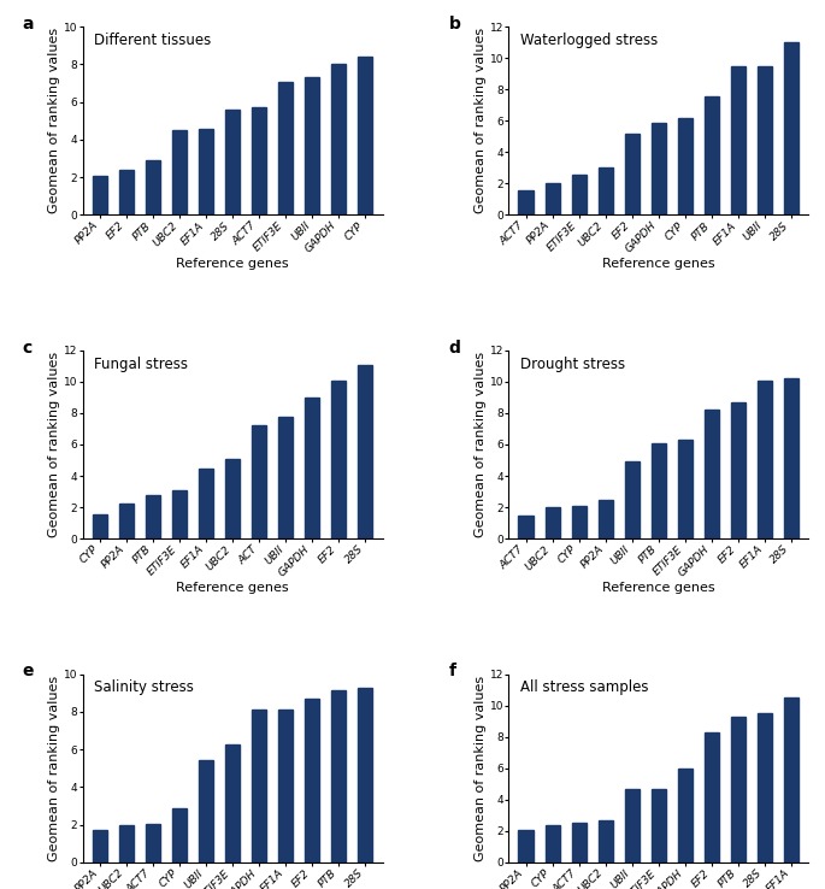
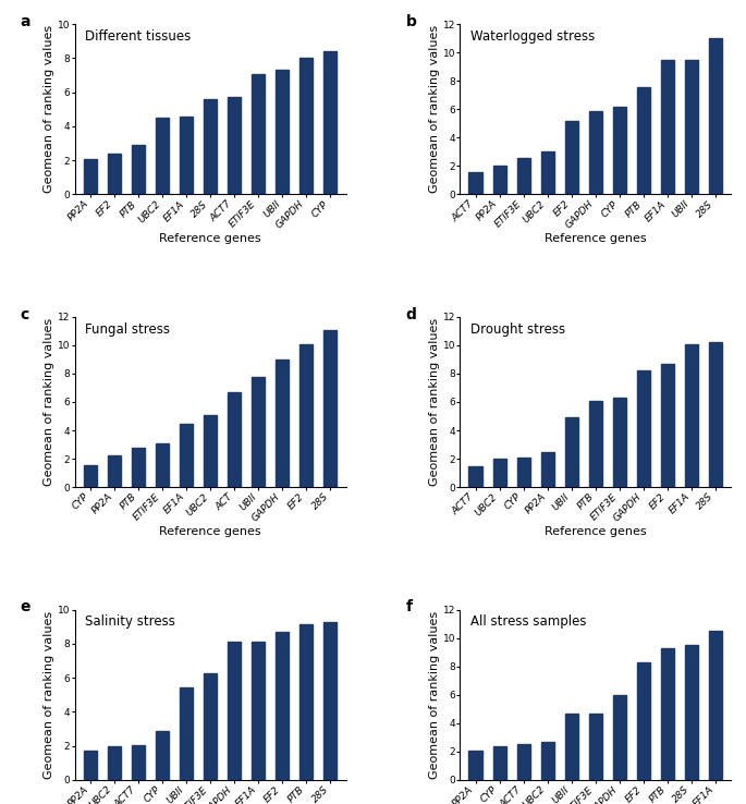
ACT: 7.2 -> 6.7
